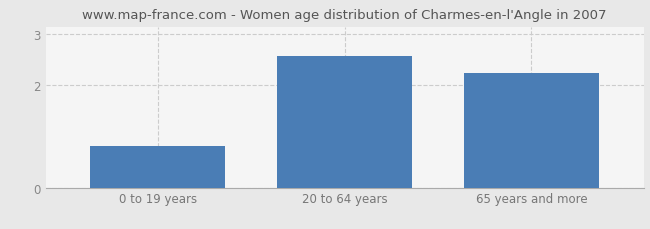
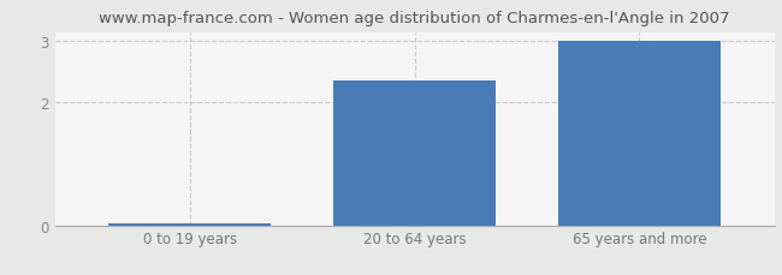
0 to 19 years: 0.82 -> 0.04
20 to 64 years: 2.58 -> 2.35
65 years and more: 2.24 -> 3.00
